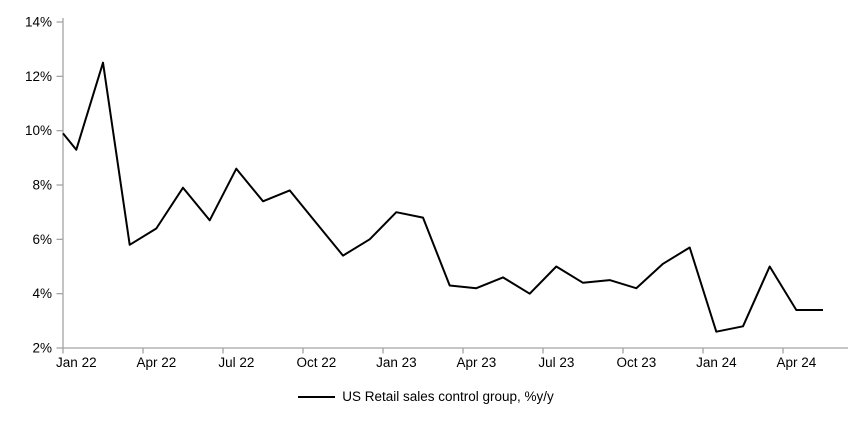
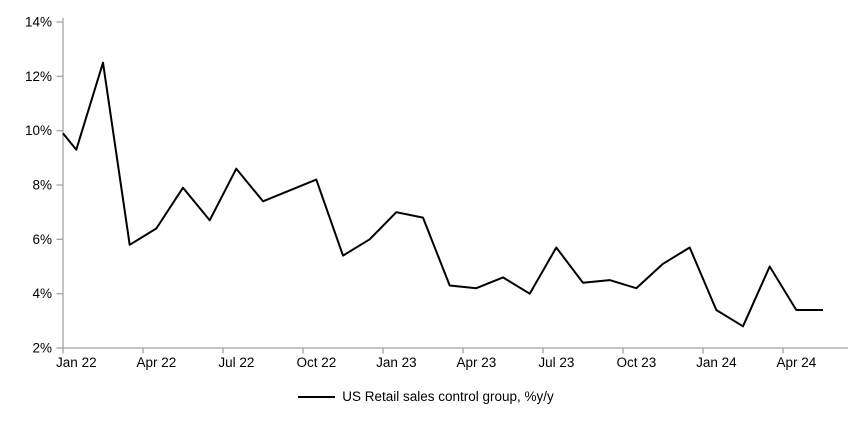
Oct 22: 6.6% -> 8.2%
Jul 23: 5.0% -> 5.7%
Jan 24: 2.6% -> 3.4%
